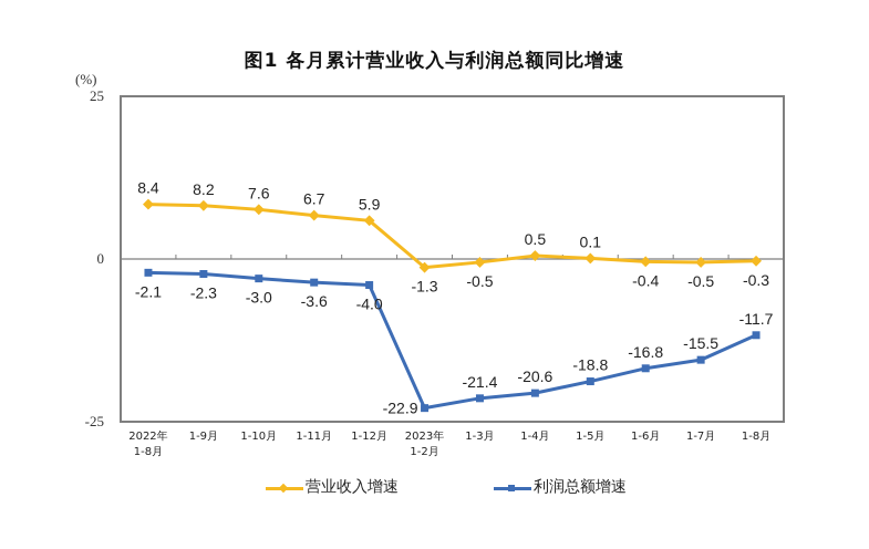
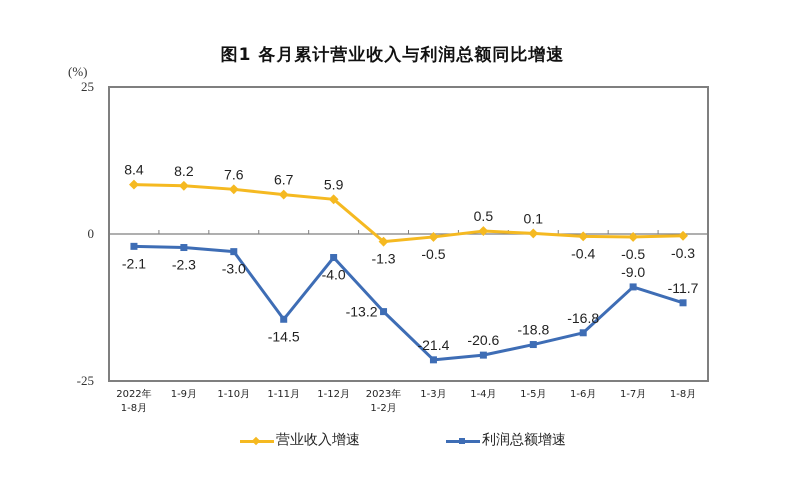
利润总额增速/1-11月: -3.6 -> -14.5
利润总额增速/2023年 1-2月: -22.9 -> -13.2
利润总额增速/1-7月: -15.5 -> -9.0
